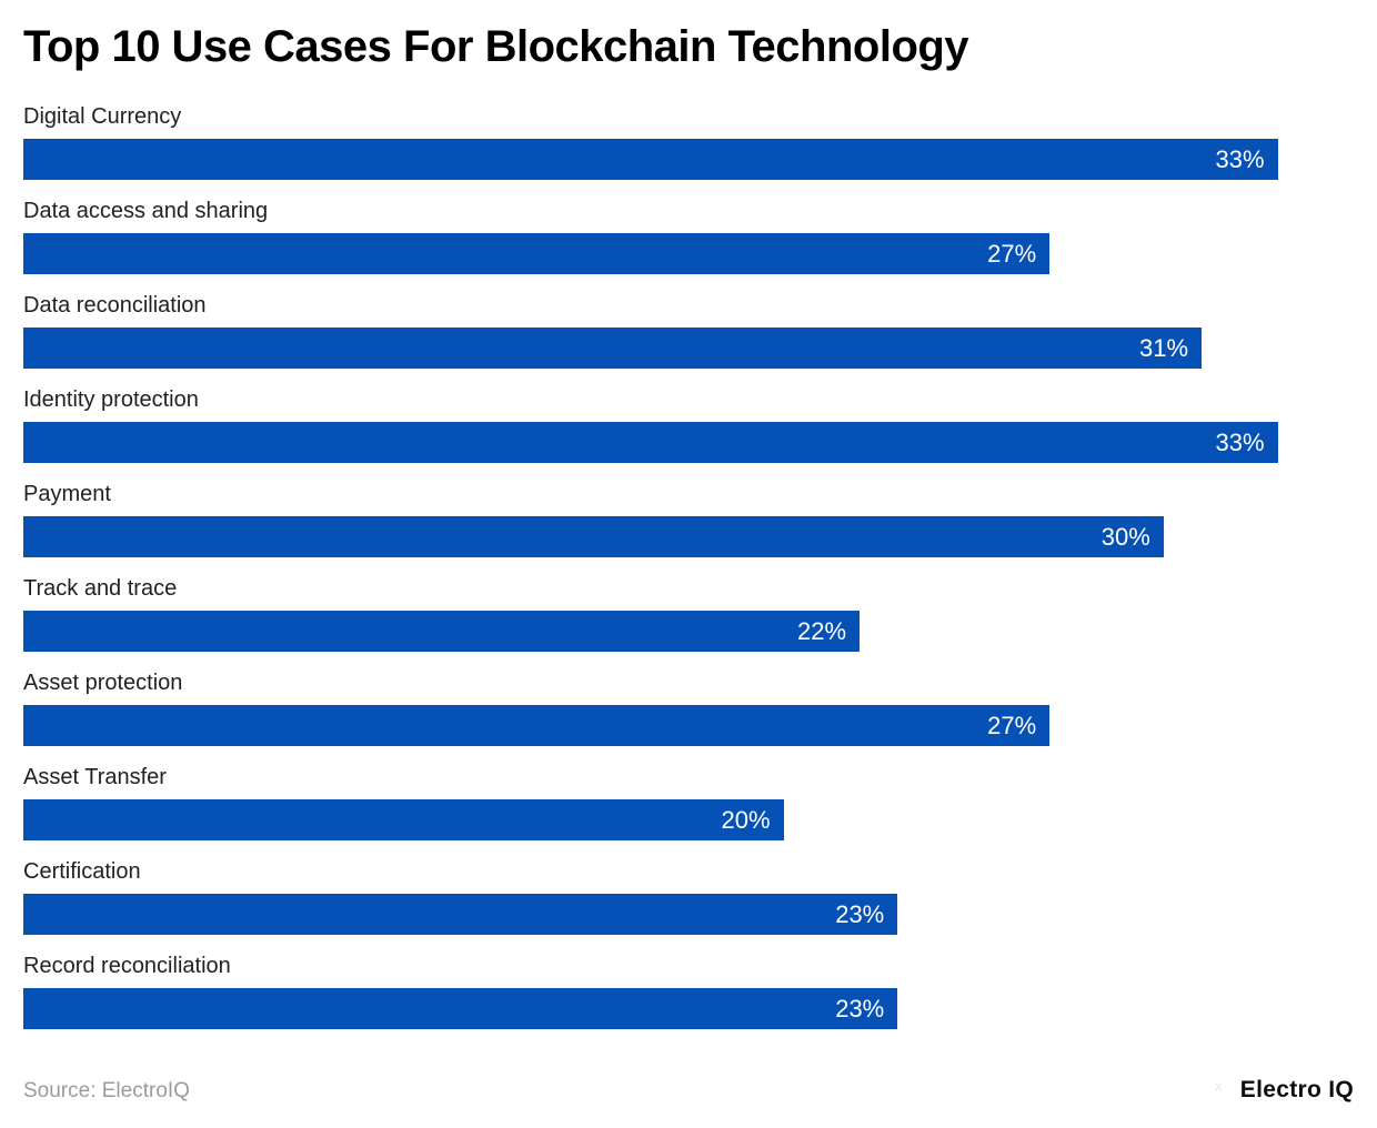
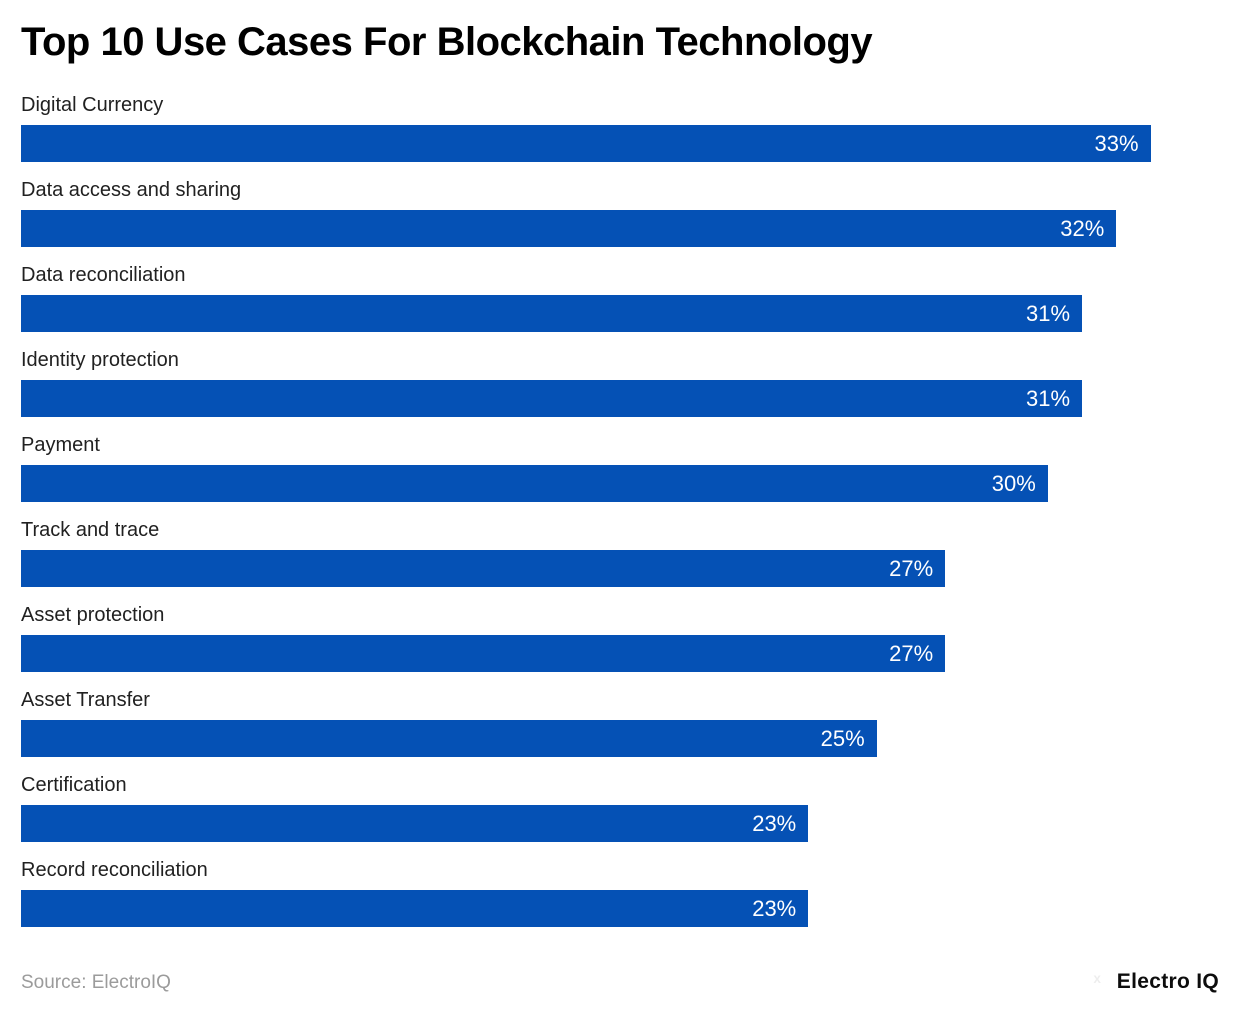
Data access and sharing: 27% -> 32%
Identity protection: 33% -> 31%
Track and trace: 22% -> 27%
Asset Transfer: 20% -> 25%
